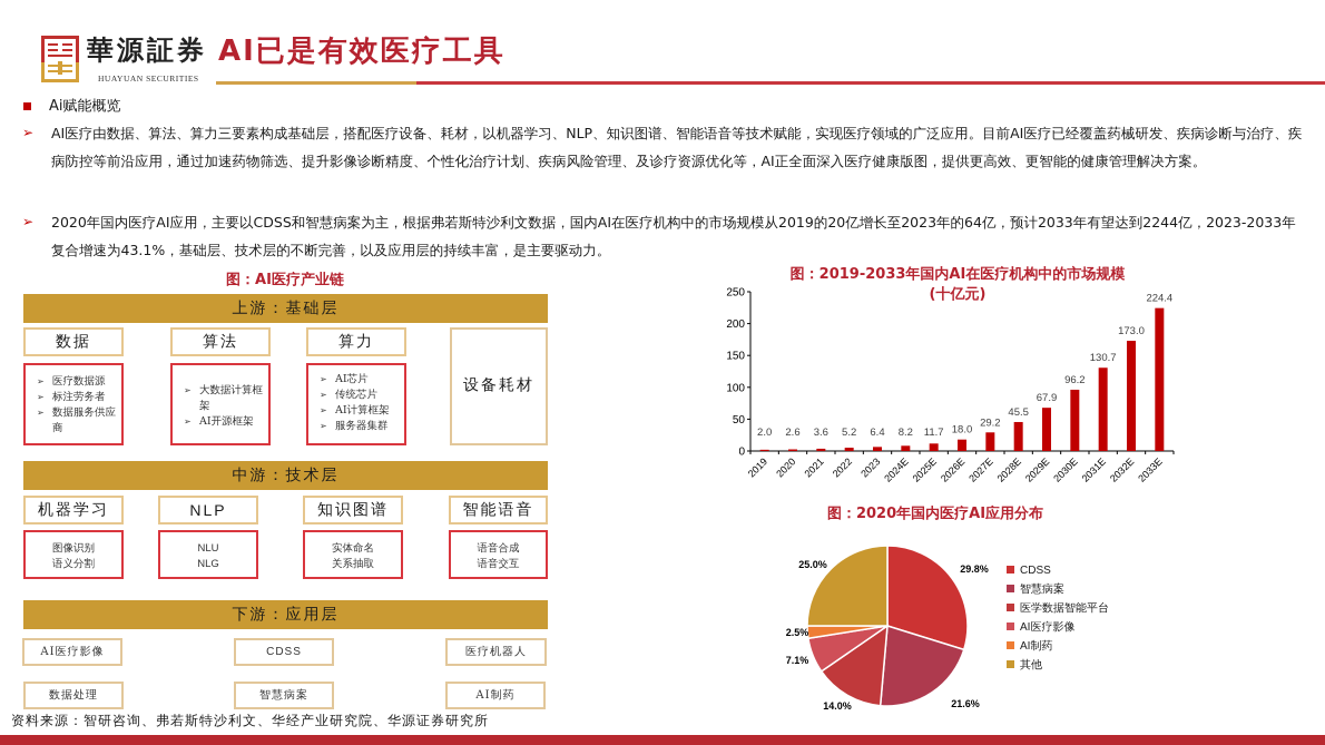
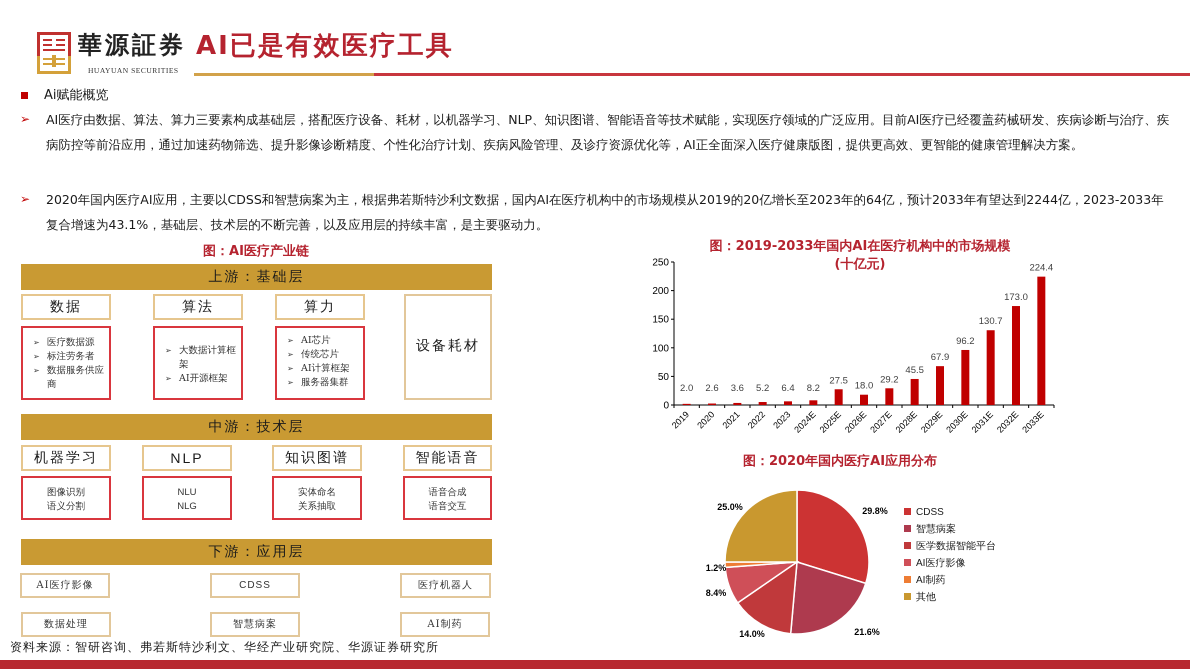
图：2019-2033年国内AI在医疗机构中的市场规模/2025E: 11.7 -> 27.5
图：2020年国内医疗AI应用分布/AI医疗影像: 7.1% -> 8.4%
图：2020年国内医疗AI应用分布/AI制药: 2.5% -> 1.2%
